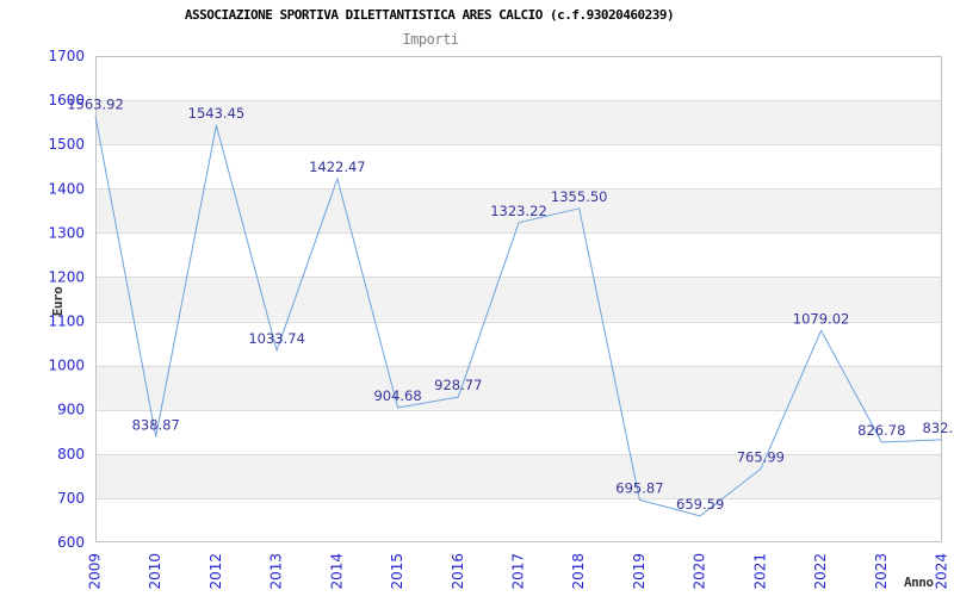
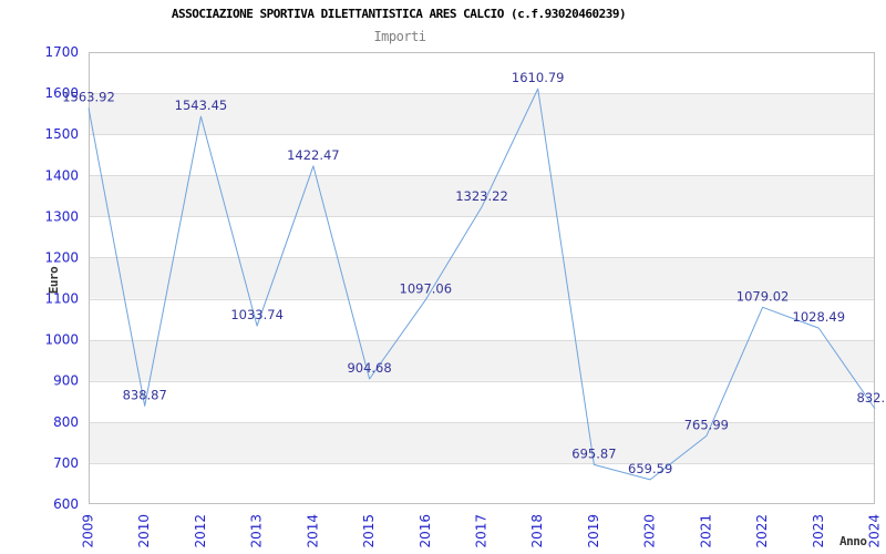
2016: 928.77 -> 1097.06
2018: 1355.50 -> 1610.79
2023: 826.78 -> 1028.49
